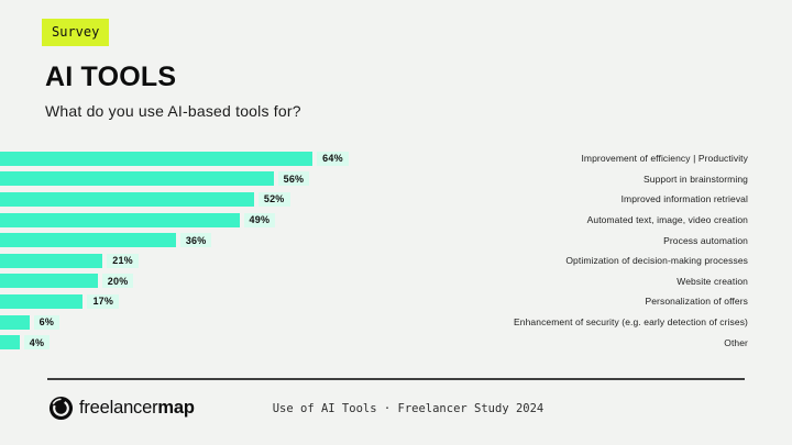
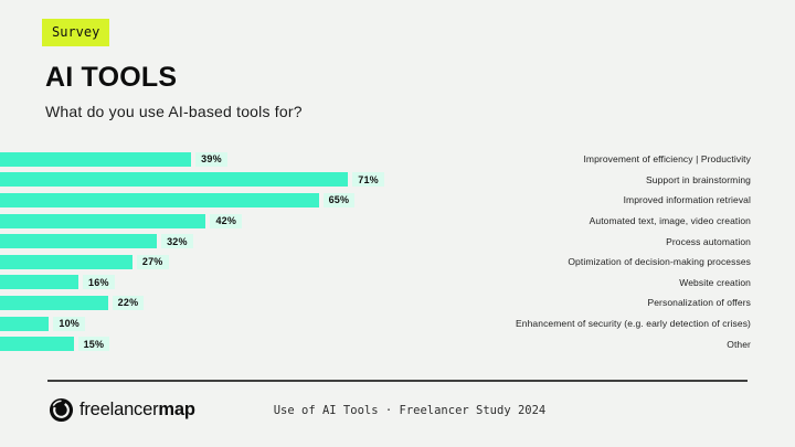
Improvement of efficiency | Productivity: 64% -> 39%
Support in brainstorming: 56% -> 71%
Improved information retrieval: 52% -> 65%
Automated text, image, video creation: 49% -> 42%
Process automation: 36% -> 32%
Optimization of decision-making processes: 21% -> 27%
Website creation: 20% -> 16%
Personalization of offers: 17% -> 22%
Enhancement of security (e.g. early detection of crises): 6% -> 10%
Other: 4% -> 15%
